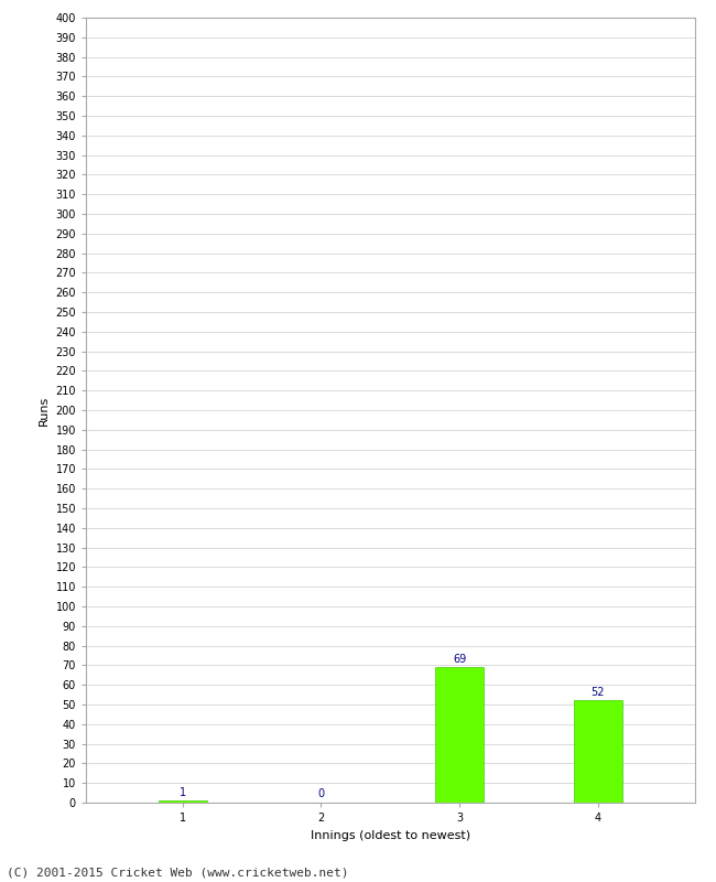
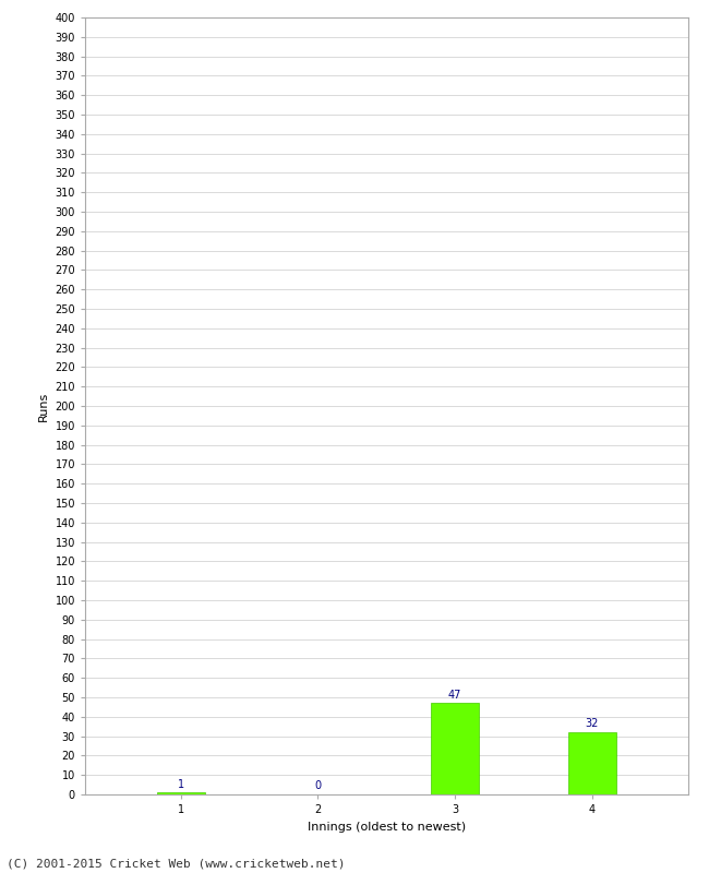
3: 69 -> 47
4: 52 -> 32
